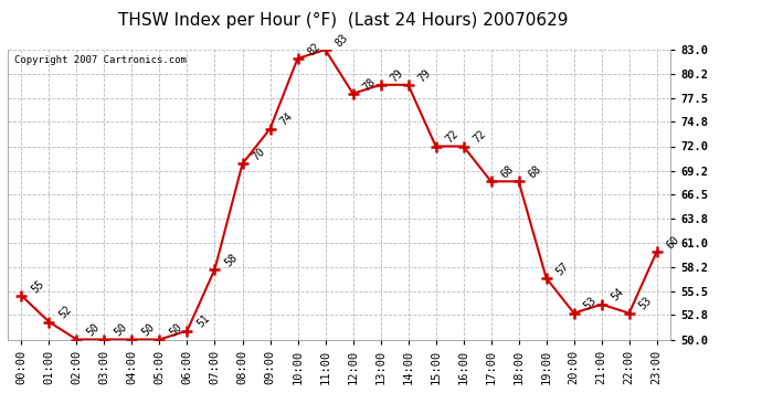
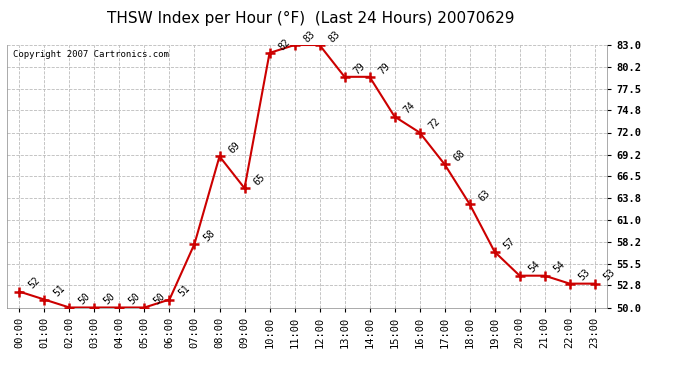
00:00: 55 -> 52
01:00: 52 -> 51
08:00: 70 -> 69
09:00: 74 -> 65
12:00: 78 -> 83
15:00: 72 -> 74
18:00: 68 -> 63
20:00: 53 -> 54
23:00: 60 -> 53
